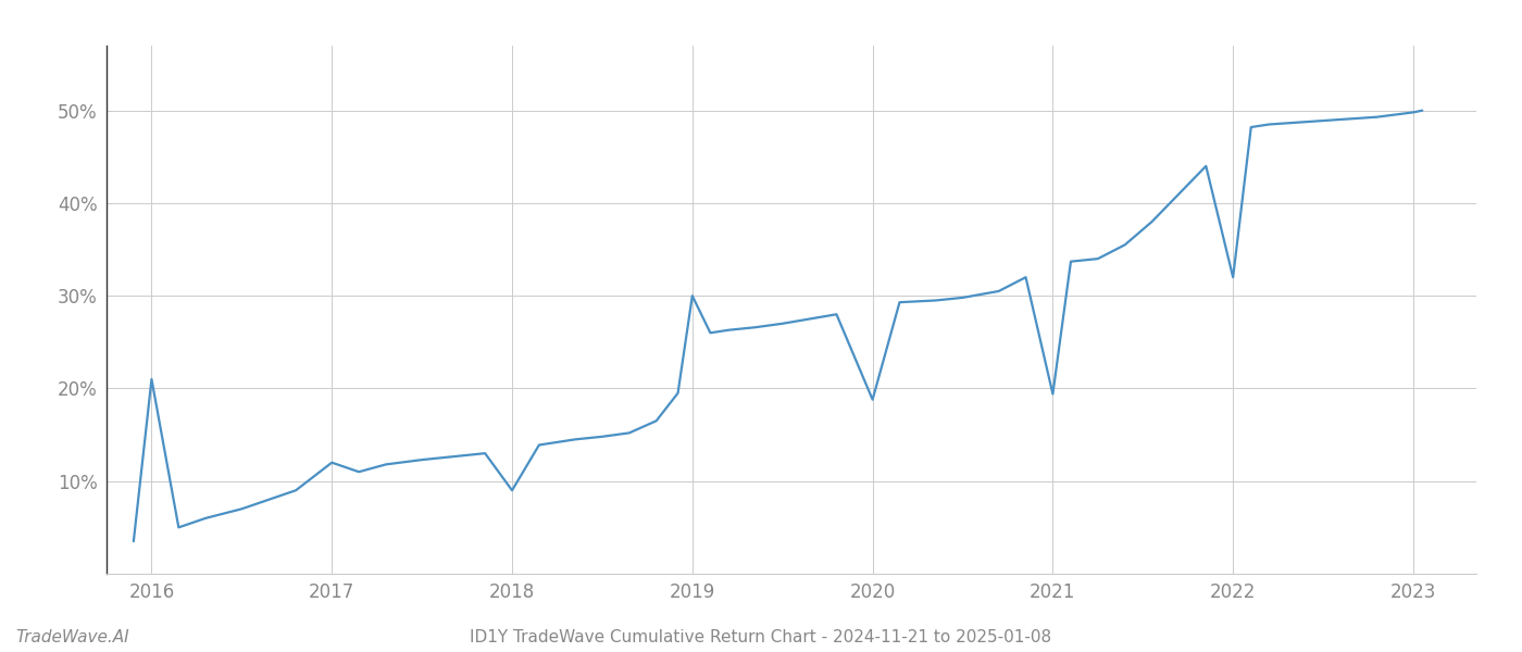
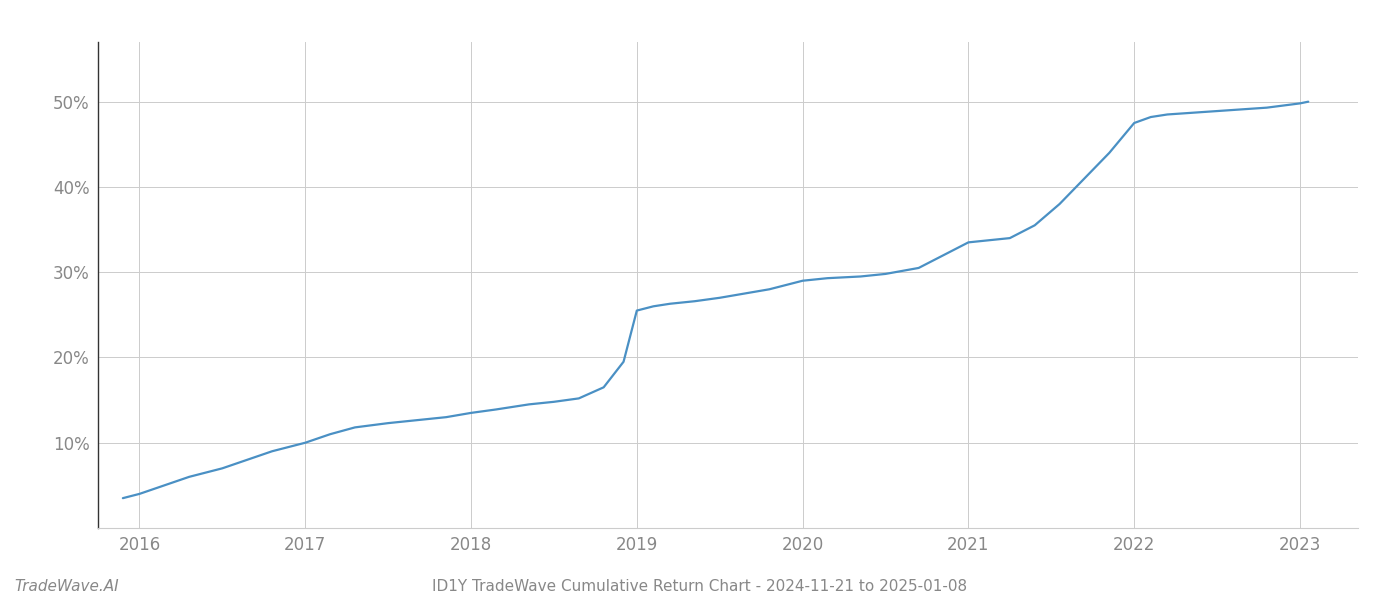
2016: 21.0% -> 4.0%
2017: 12.0% -> 10.0%
2018: 9.0% -> 13.5%
2019: 30.0% -> 25.5%
2020: 18.8% -> 29.0%
2021: 19.4% -> 33.5%
2022: 32.0% -> 47.5%
